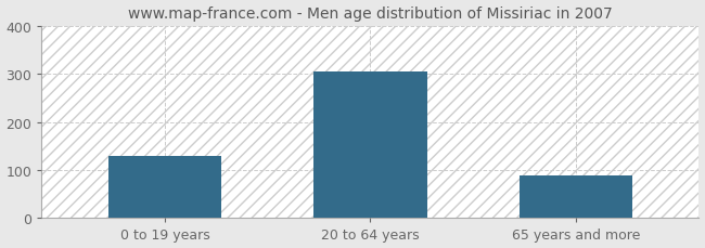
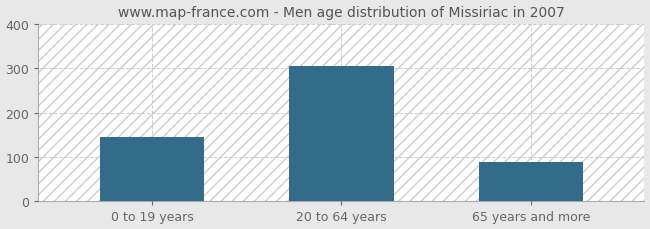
0 to 19 years: 130 -> 145
